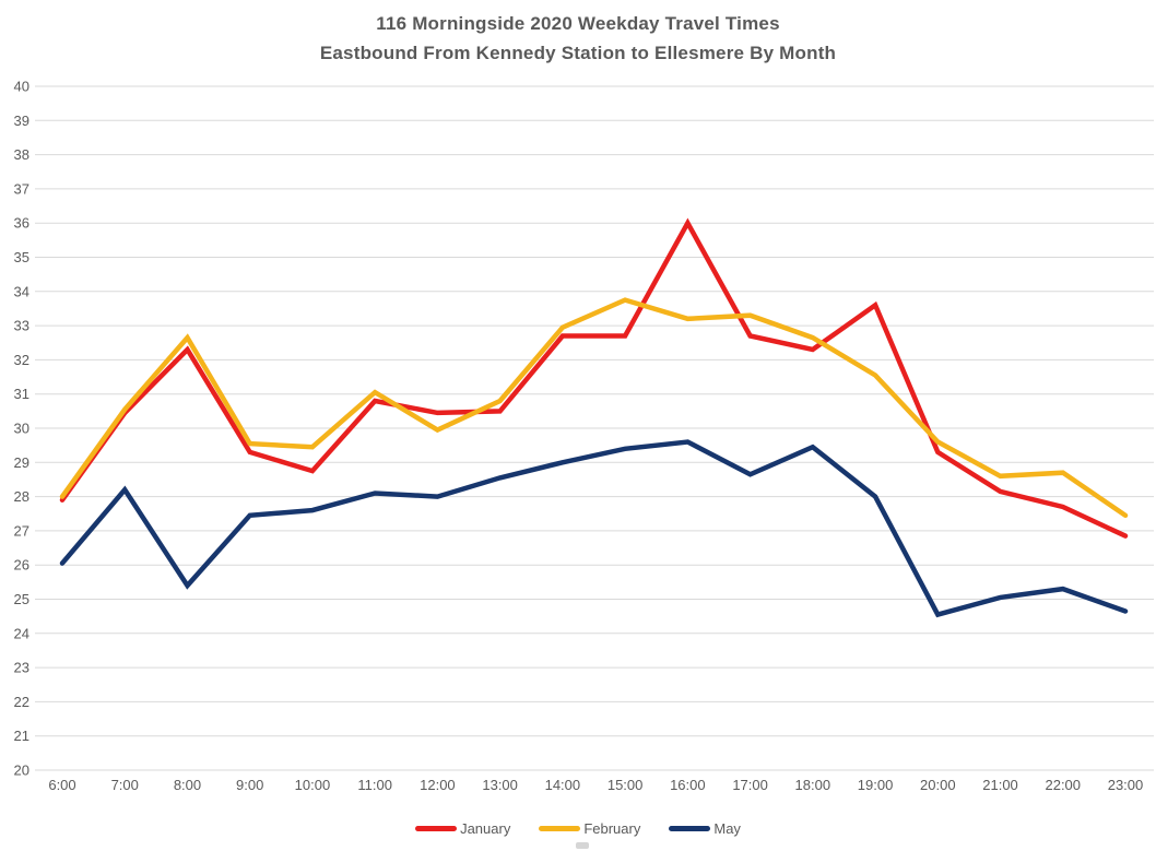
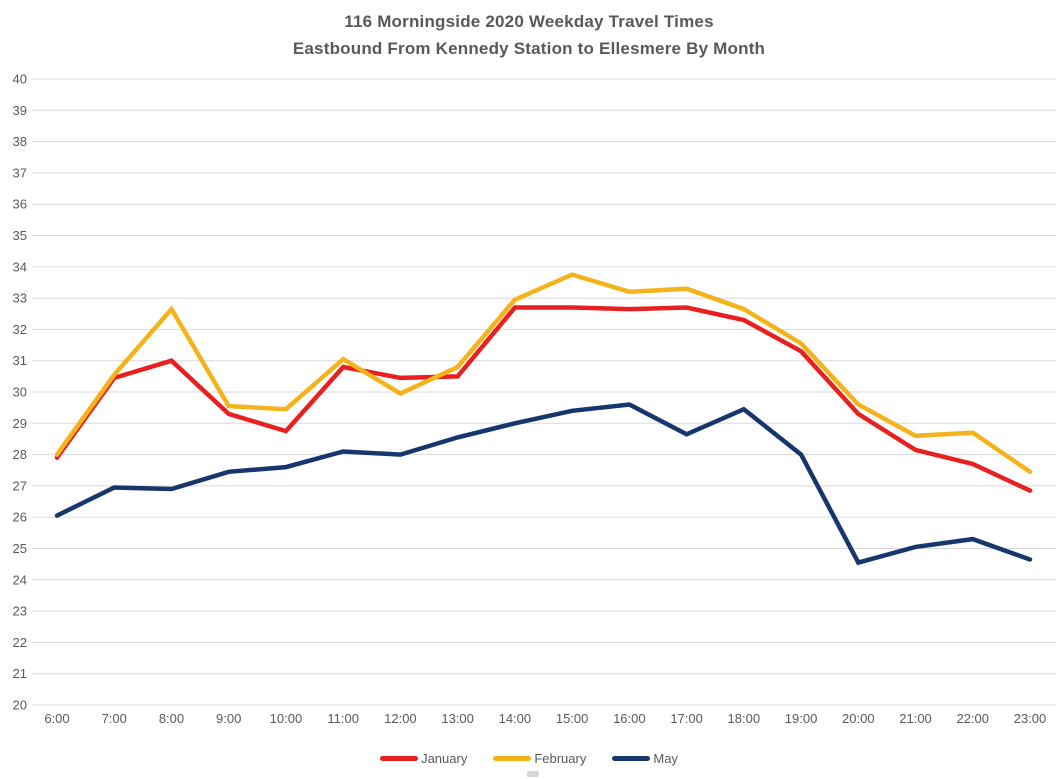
May/7:00: 28.2 -> 26.9
January/8:00: 32.3 -> 31.0
May/8:00: 25.4 -> 26.9
January/16:00: 36.0 -> 32.6
January/19:00: 33.6 -> 31.3
